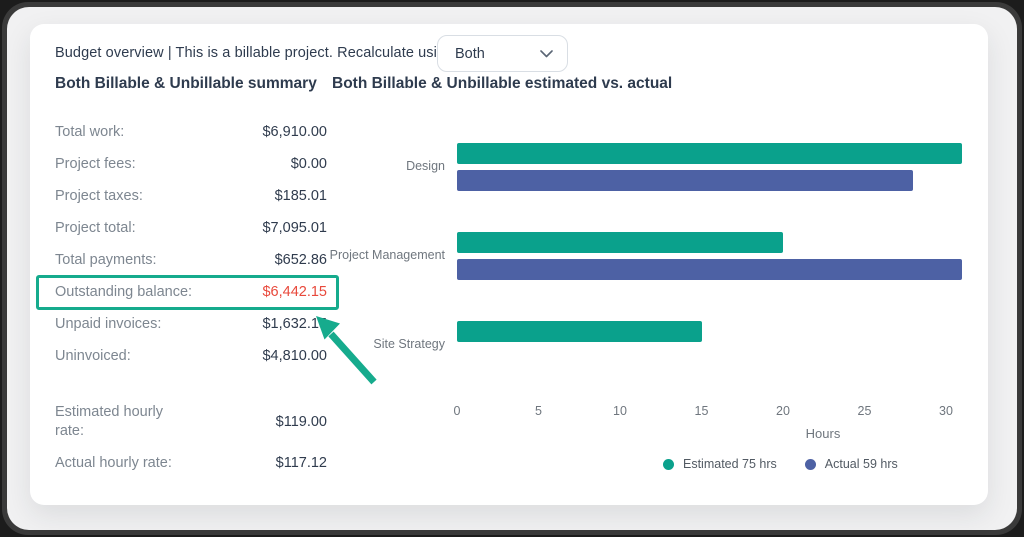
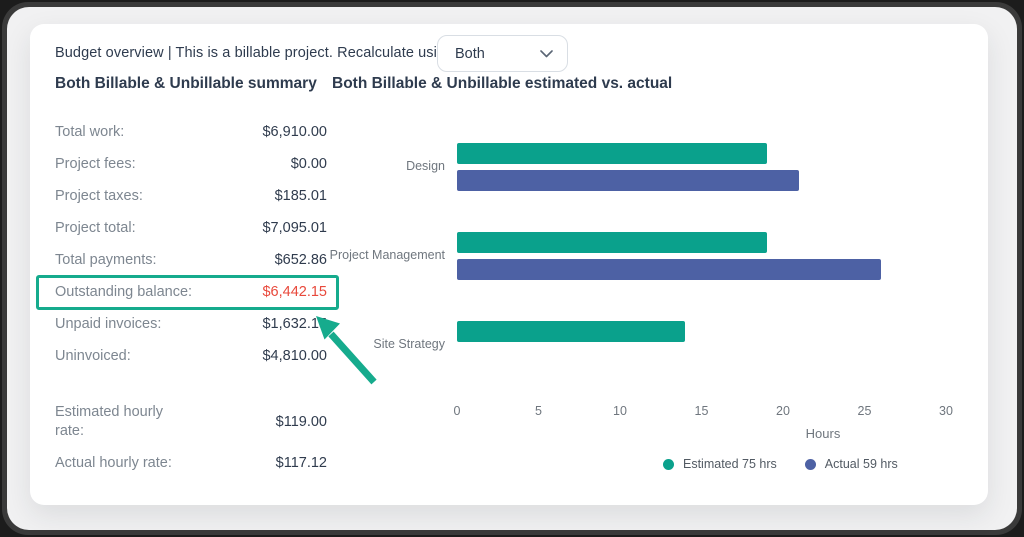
Estimated 75 hrs/Design: 31 -> 19
Actual 59 hrs/Design: 28 -> 21
Estimated 75 hrs/Project Management: 20 -> 19
Actual 59 hrs/Project Management: 31 -> 26
Estimated 75 hrs/Site Strategy: 15 -> 14
